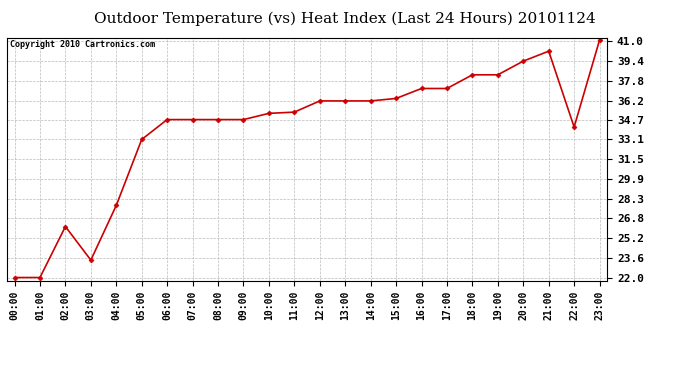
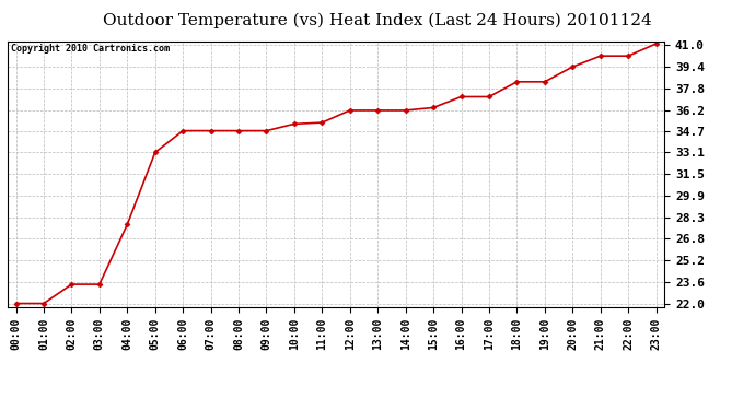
02:00: 26.1 -> 23.4
22:00: 34.1 -> 40.2
